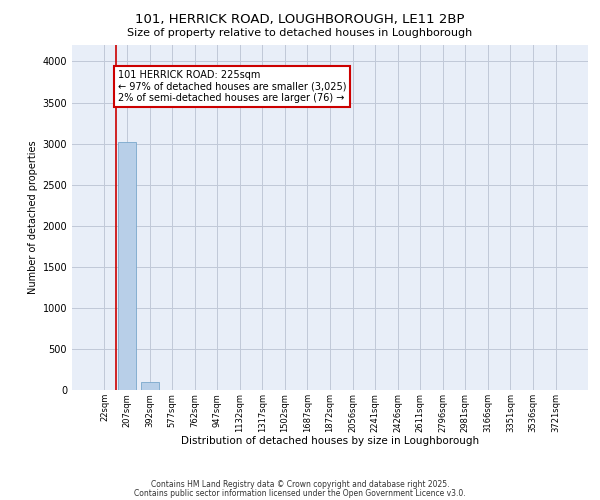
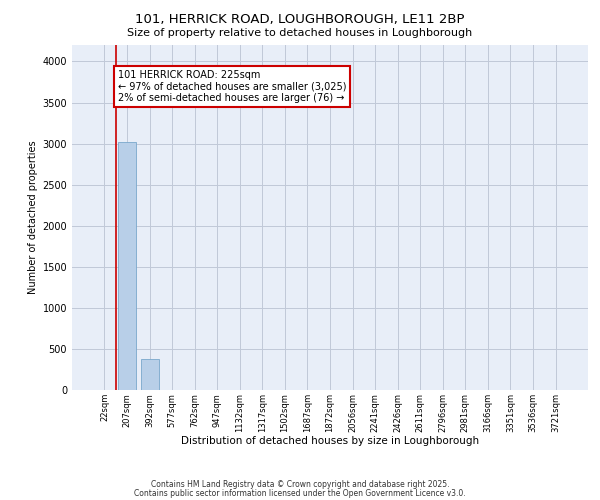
392sqm: 100 -> 380
